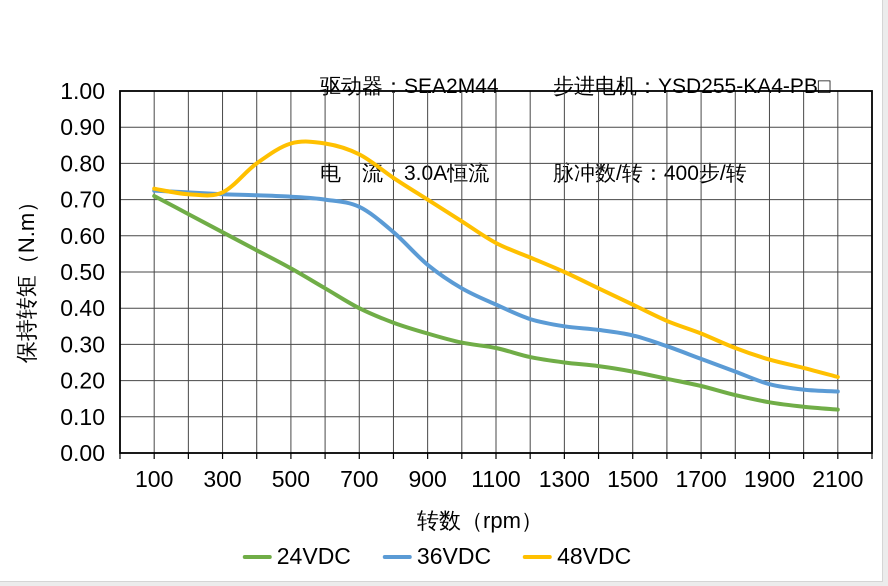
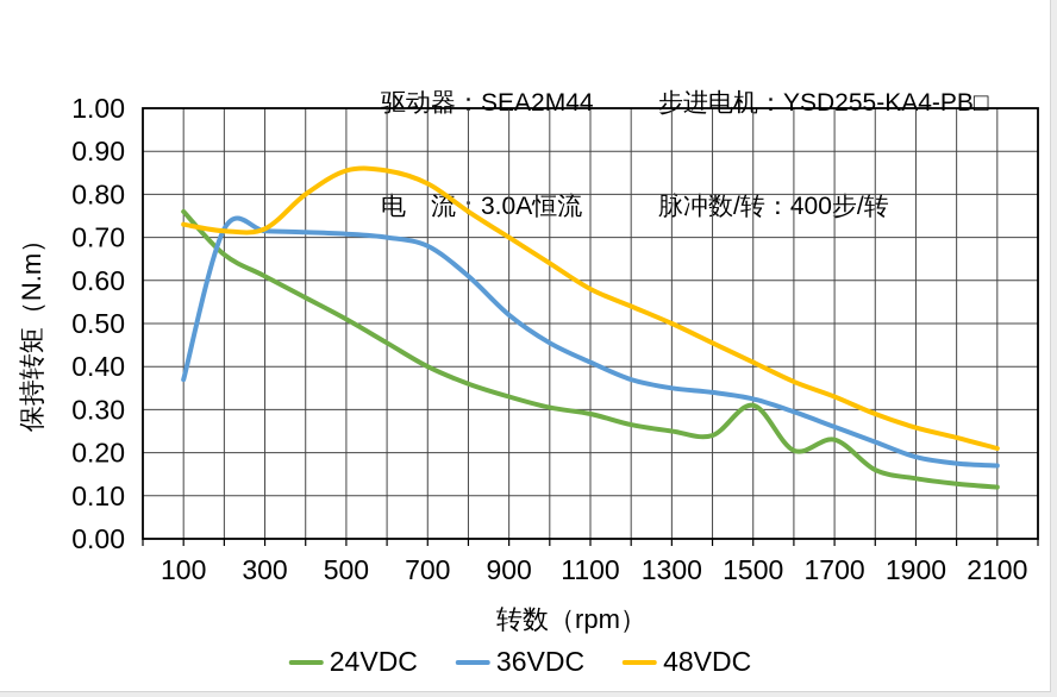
24VDC/100: 0.71 -> 0.76
36VDC/100: 0.72 -> 0.37
24VDC/1500: 0.23 -> 0.31
24VDC/1700: 0.18 -> 0.23
